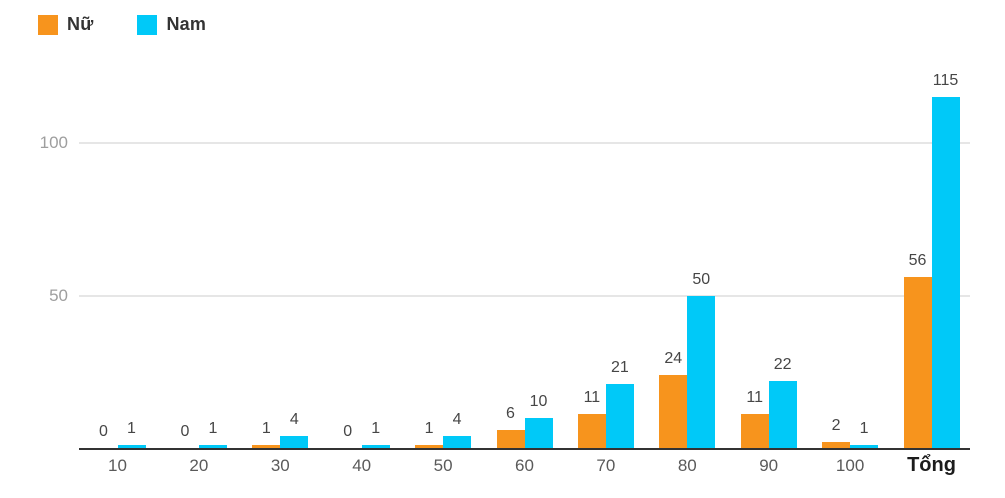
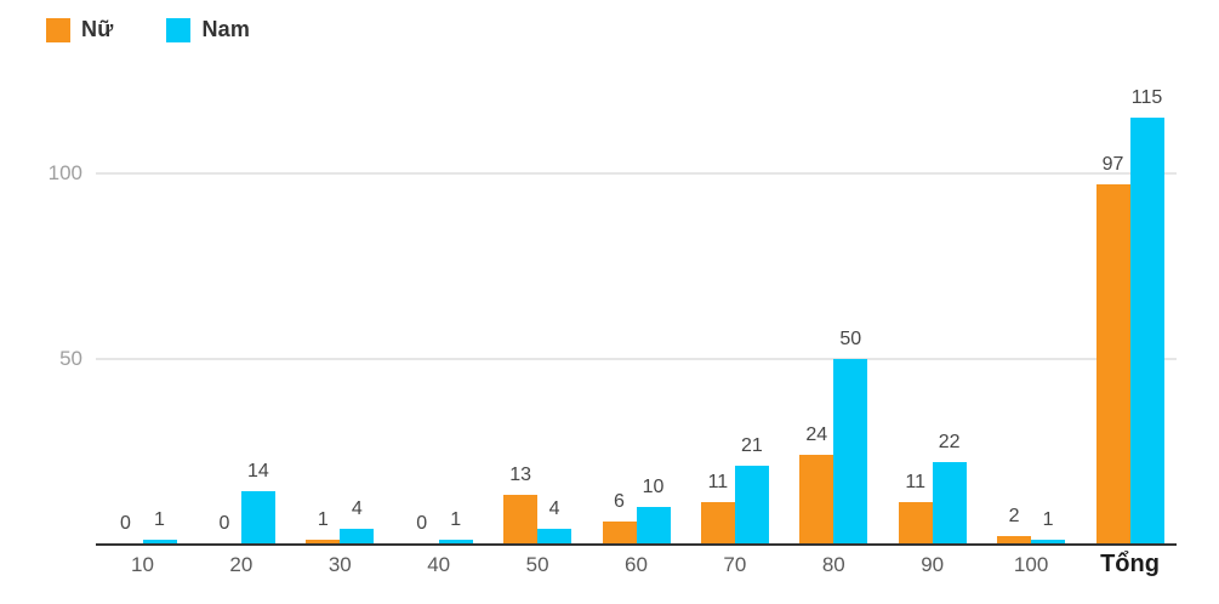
Nam/20: 1 -> 14
Nữ/50: 1 -> 13
Nữ/Tổng: 56 -> 97
